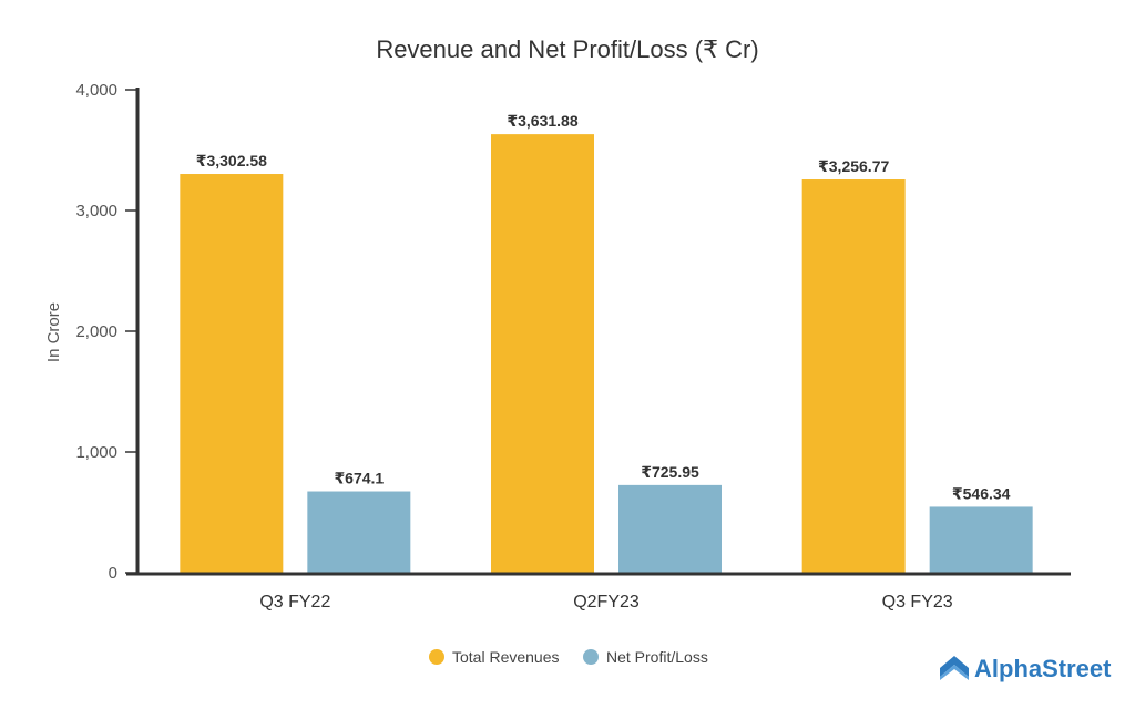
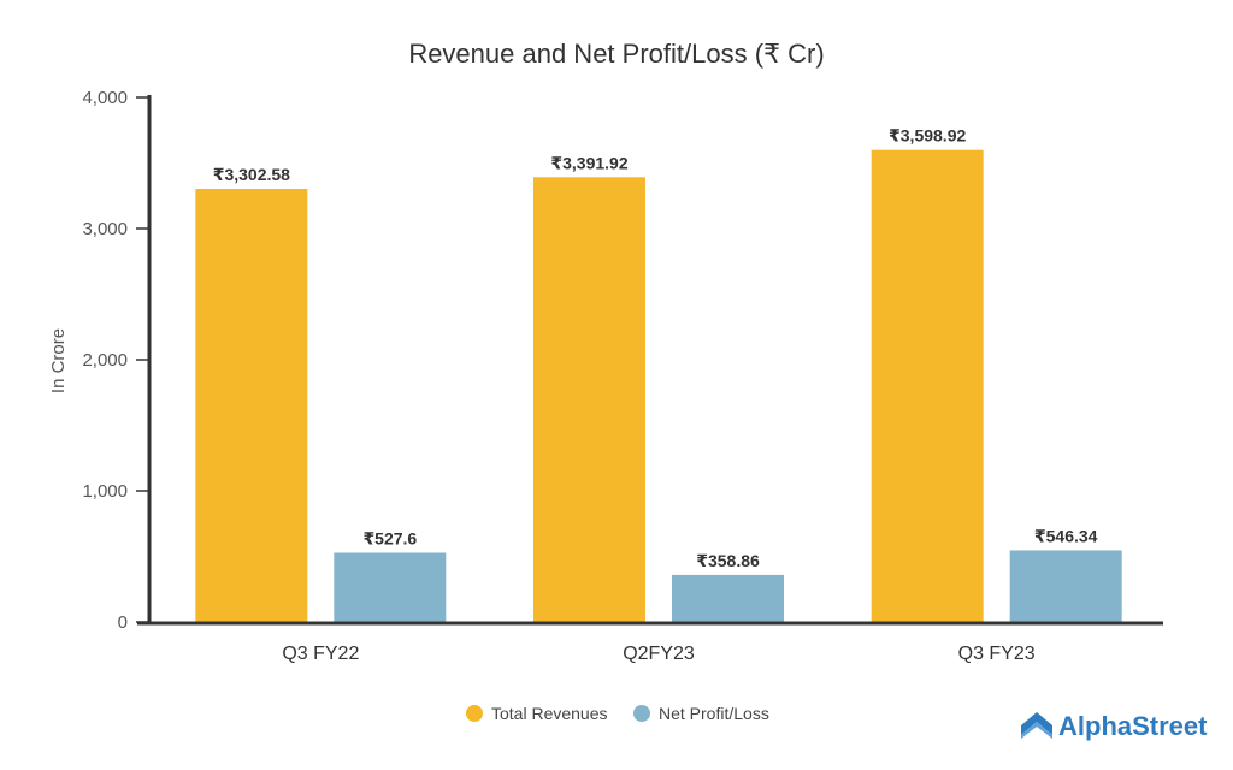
Net Profit/Loss/Q3 FY22: 674.1 -> 527.6
Total Revenues/Q2FY23: 3,631.88 -> 3,391.92
Net Profit/Loss/Q2FY23: 725.95 -> 358.86
Total Revenues/Q3 FY23: 3,256.77 -> 3,598.92
